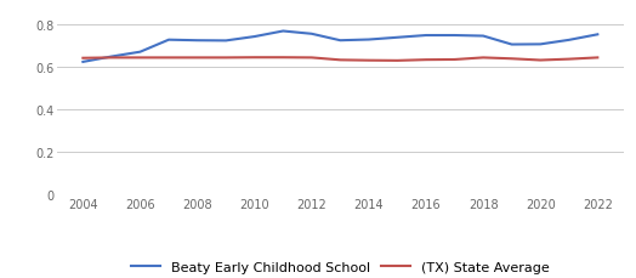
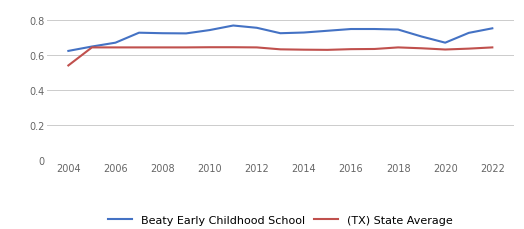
(TX) State Average/2004: 0.64 -> 0.54
Beaty Early Childhood School/2020: 0.71 -> 0.67
